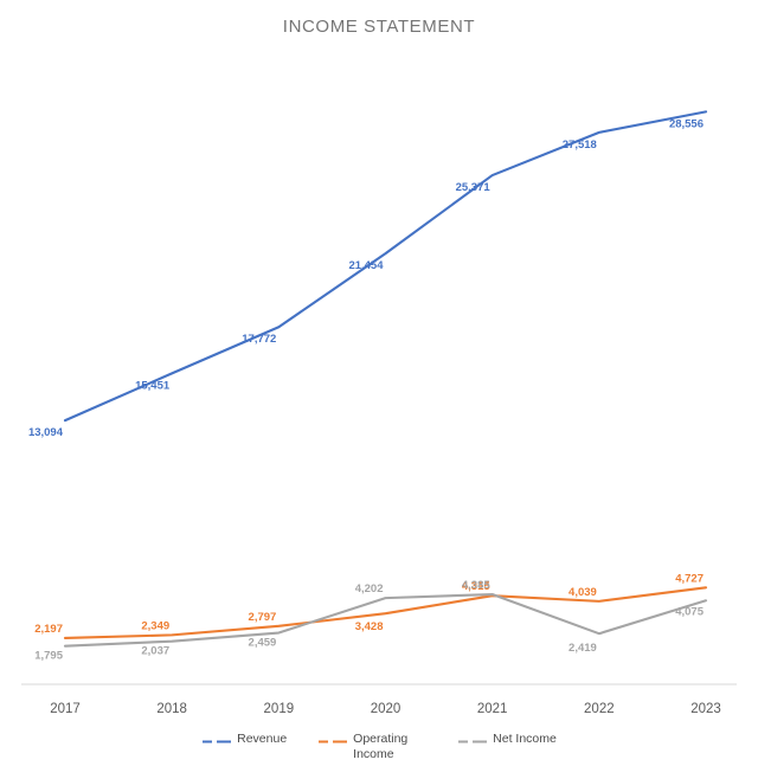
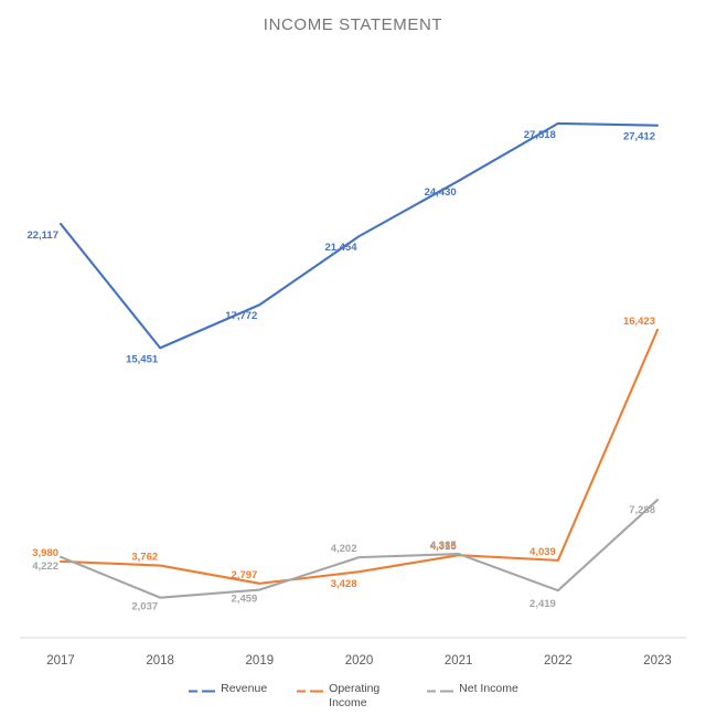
Revenue/2017: 13,094 -> 22,117
Operating Income/2017: 2,197 -> 3,980
Net Income/2017: 1,795 -> 4,222
Operating Income/2018: 2,349 -> 3,762
Revenue/2021: 25,371 -> 24,430
Revenue/2023: 28,556 -> 27,412
Operating Income/2023: 4,727 -> 16,423
Net Income/2023: 4,075 -> 7,288
